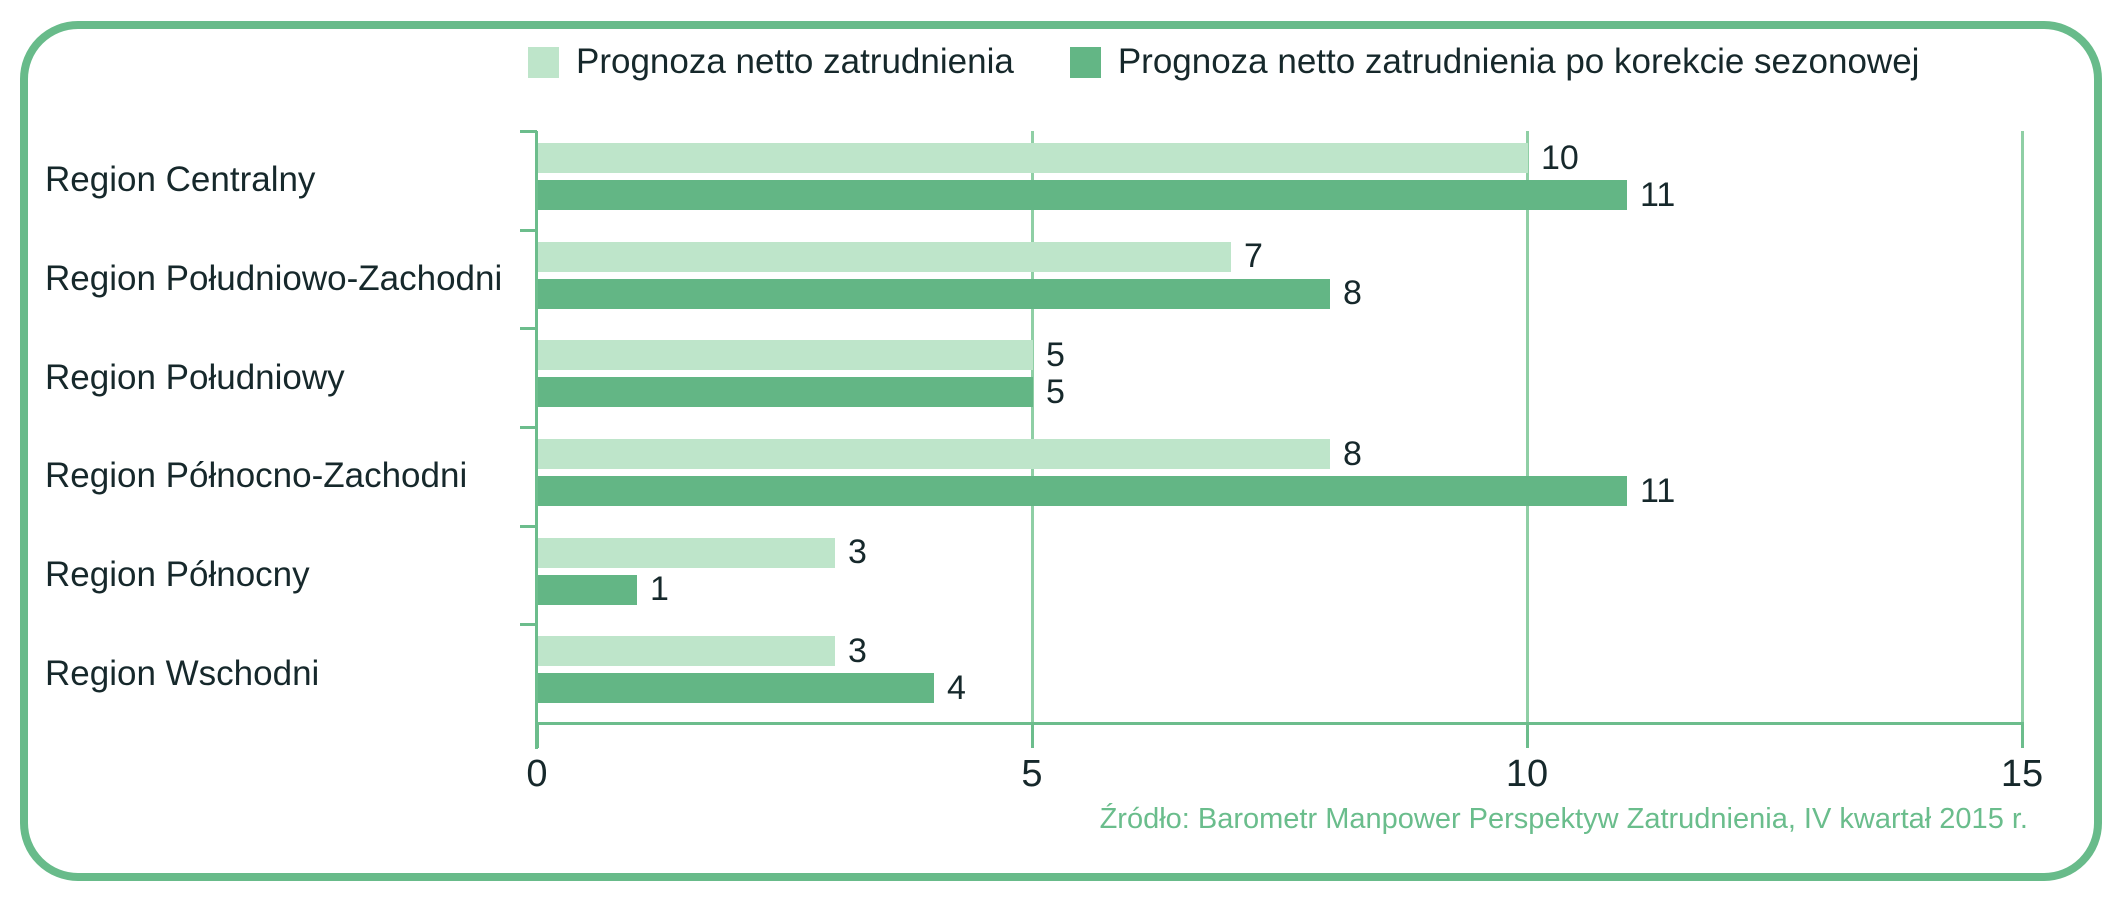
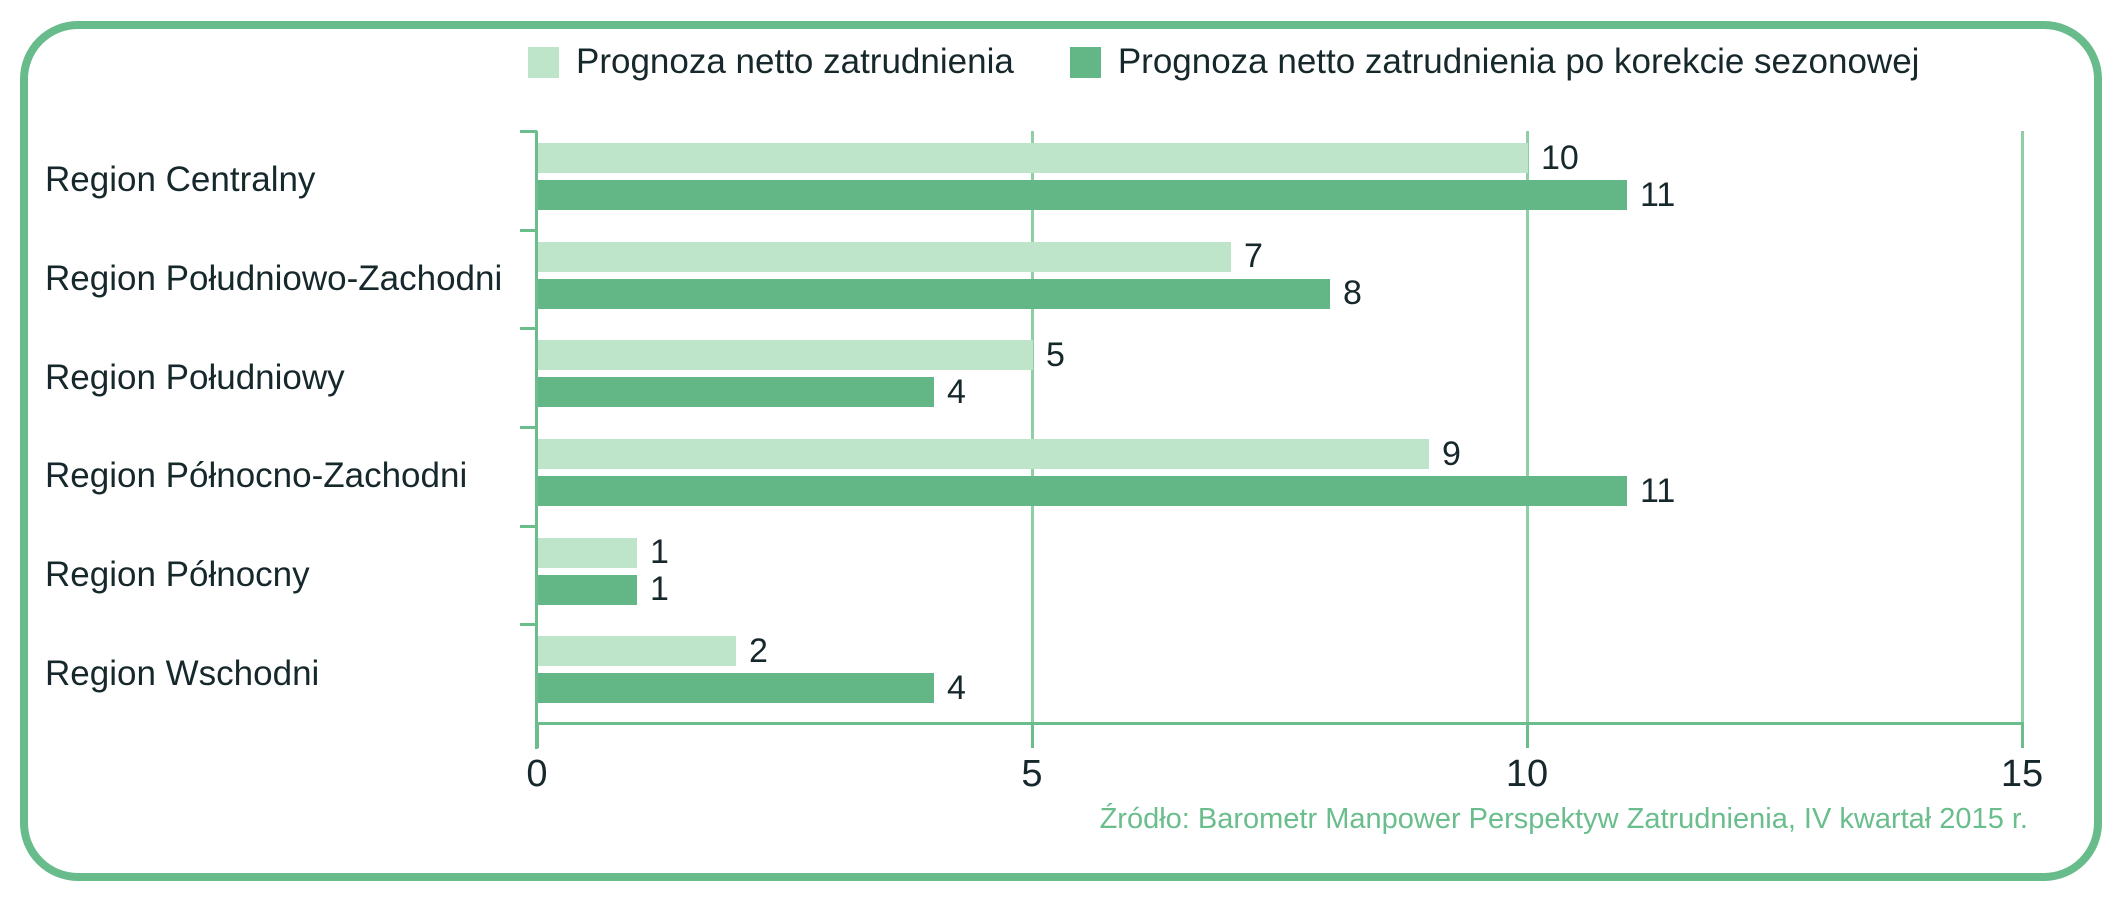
Prognoza netto zatrudnienia po korekcie sezonowej/Region Południowy: 5 -> 4
Prognoza netto zatrudnienia/Region Północno-Zachodni: 8 -> 9
Prognoza netto zatrudnienia/Region Północny: 3 -> 1
Prognoza netto zatrudnienia/Region Wschodni: 3 -> 2
